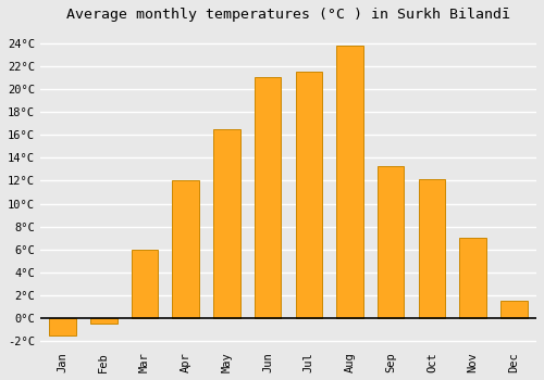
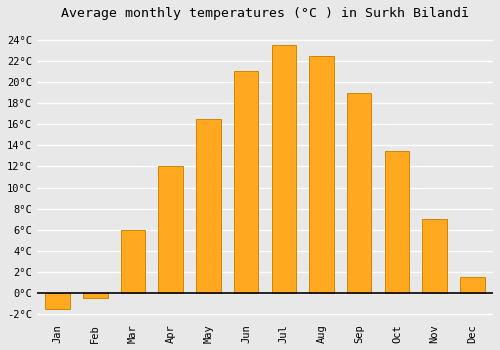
Jul: 21.5°C -> 23.5°C
Aug: 23.8°C -> 22.5°C
Sep: 13.3°C -> 19.0°C
Oct: 12.1°C -> 13.5°C
